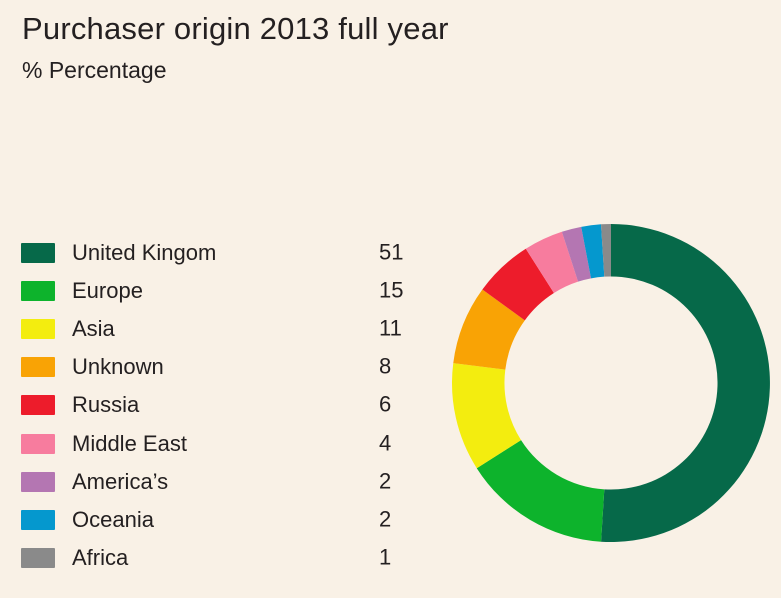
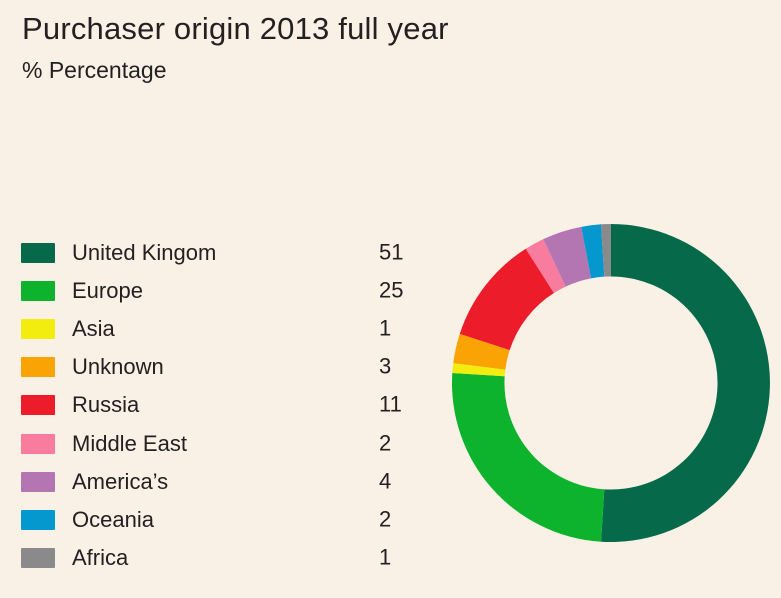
Europe: 15 -> 25
Asia: 11 -> 1
Unknown: 8 -> 3
Russia: 6 -> 11
Middle East: 4 -> 2
America’s: 2 -> 4
